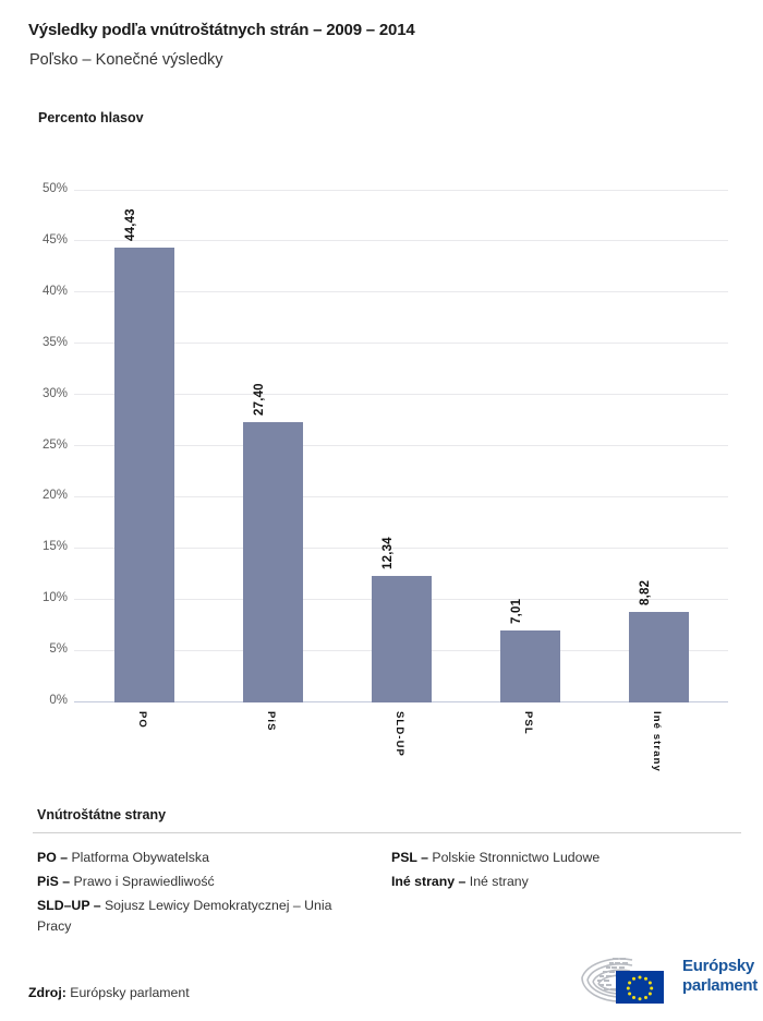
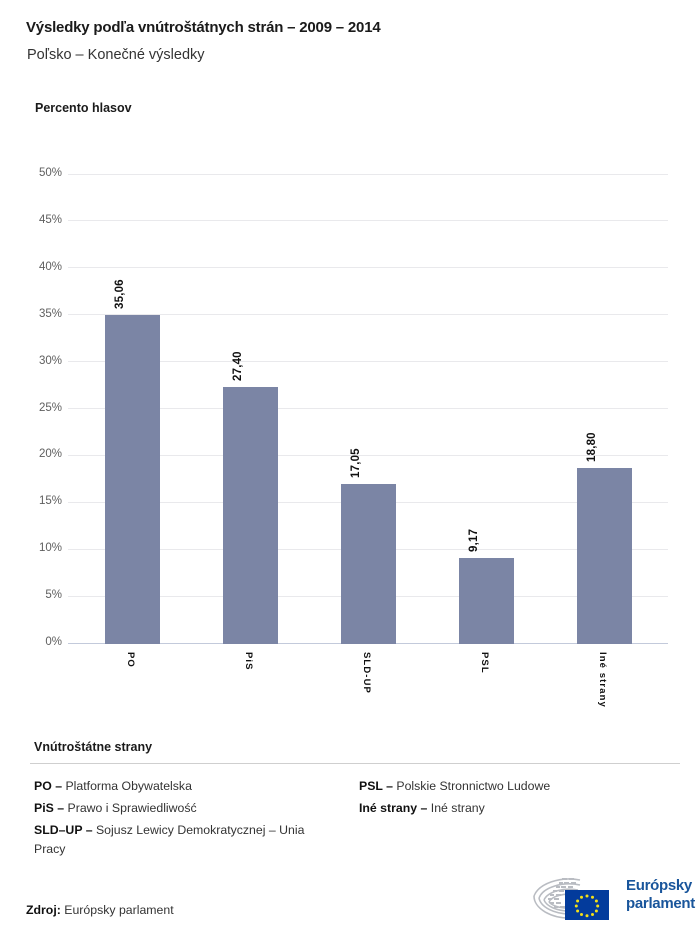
PO: 44,43 -> 35,06
SLD-UP: 12,34 -> 17,05
PSL: 7,01 -> 9,17
Iné strany: 8,82 -> 18,80
